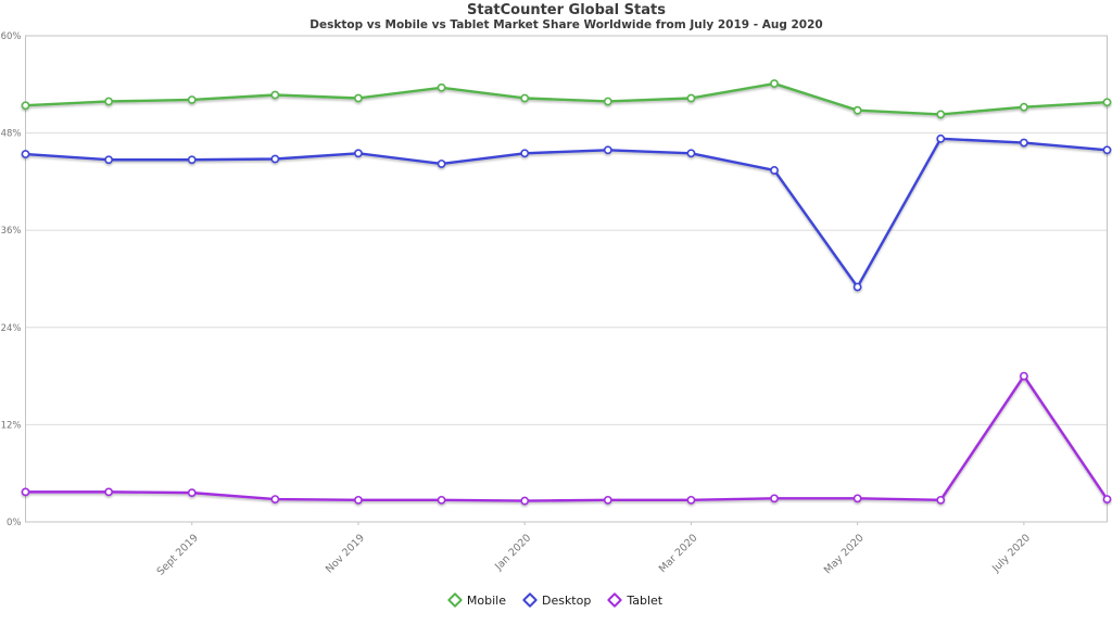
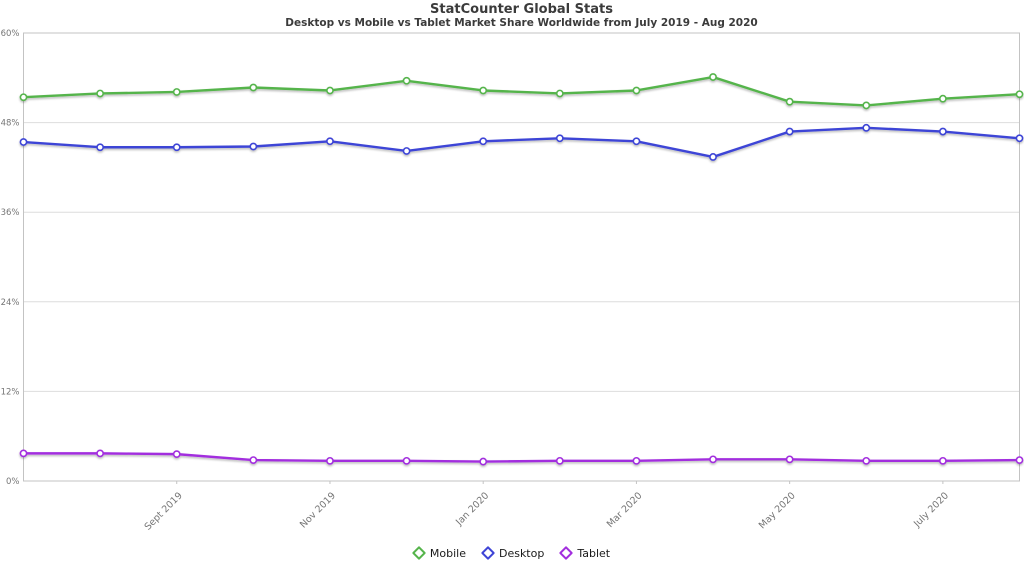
Desktop/May 2020: 29% -> 47%
Tablet/July 2020: 18% -> 3%
